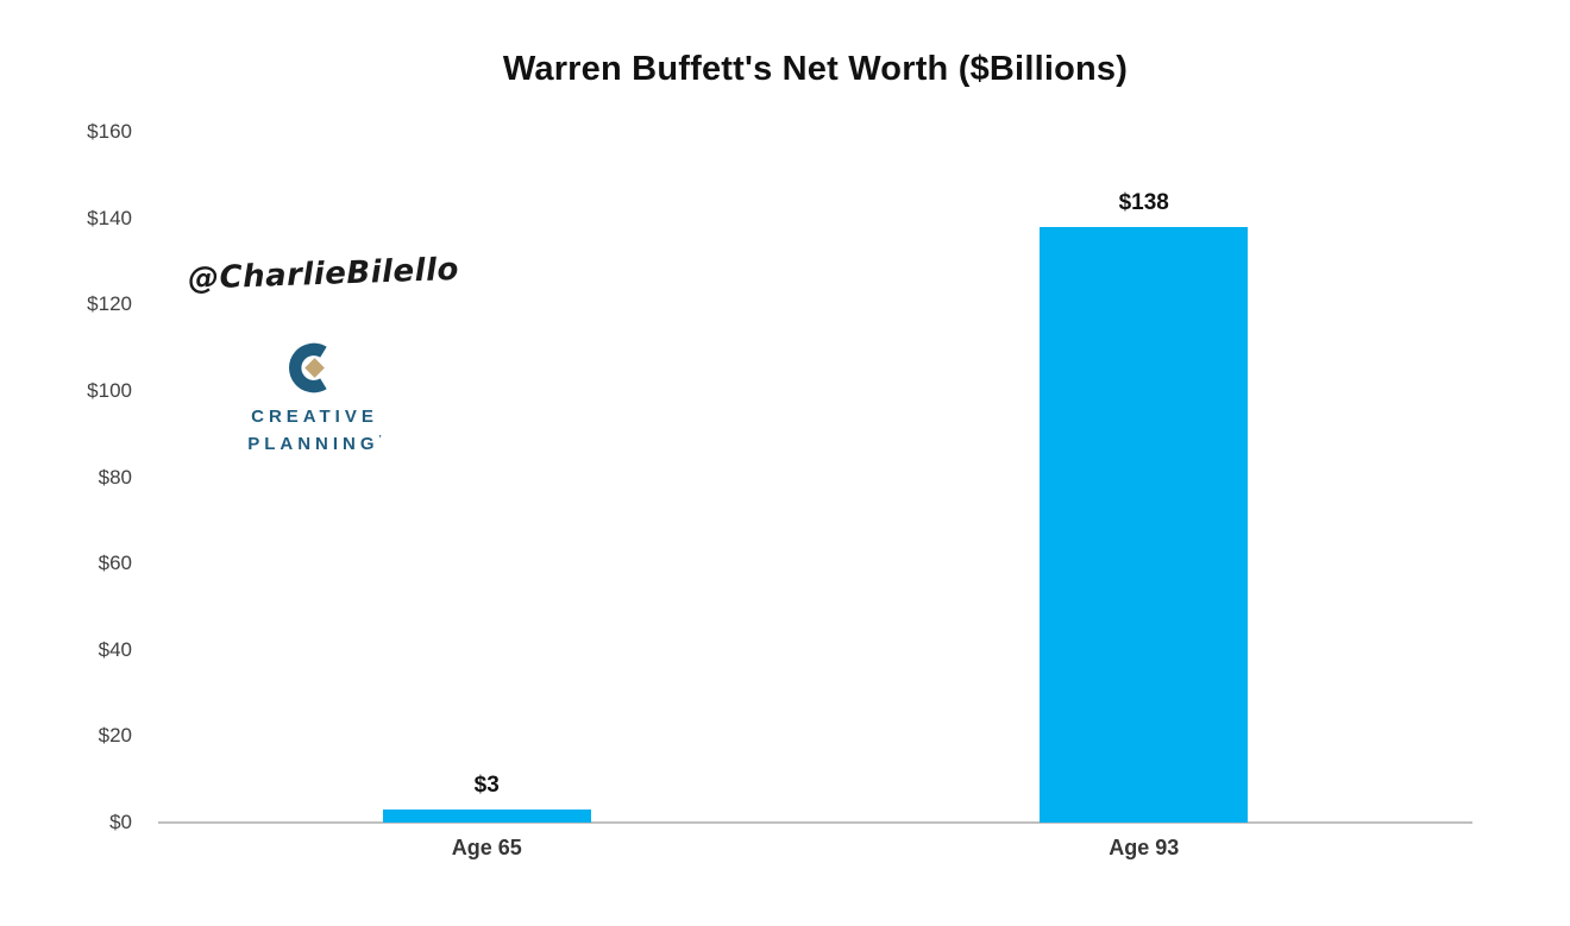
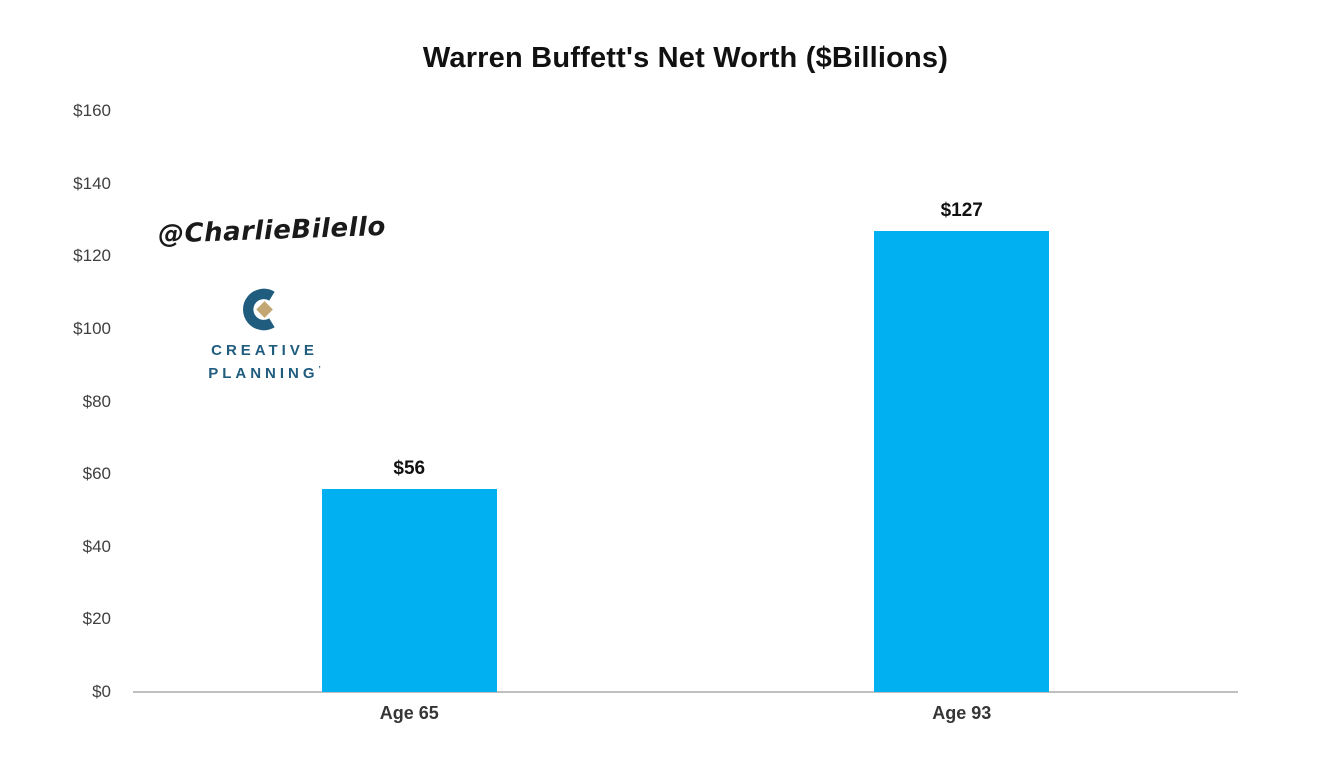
Age 65: $3 -> $56
Age 93: $138 -> $127
